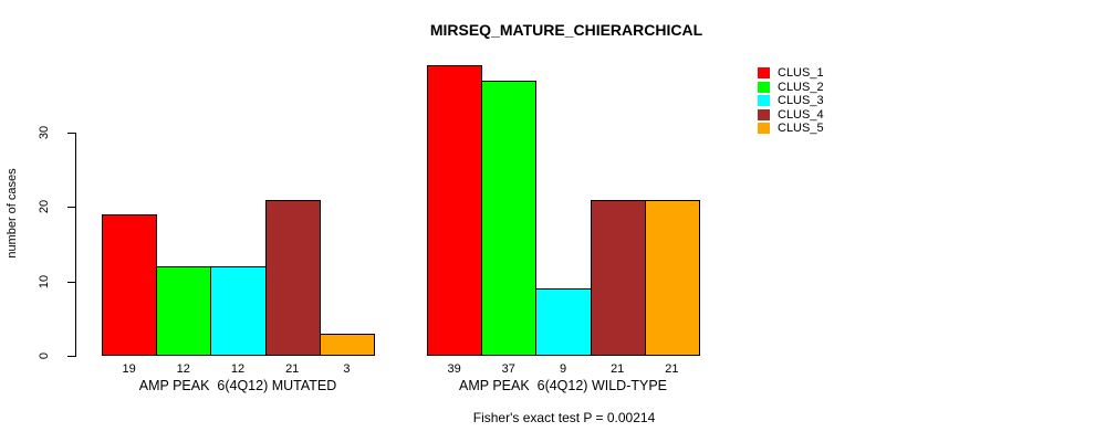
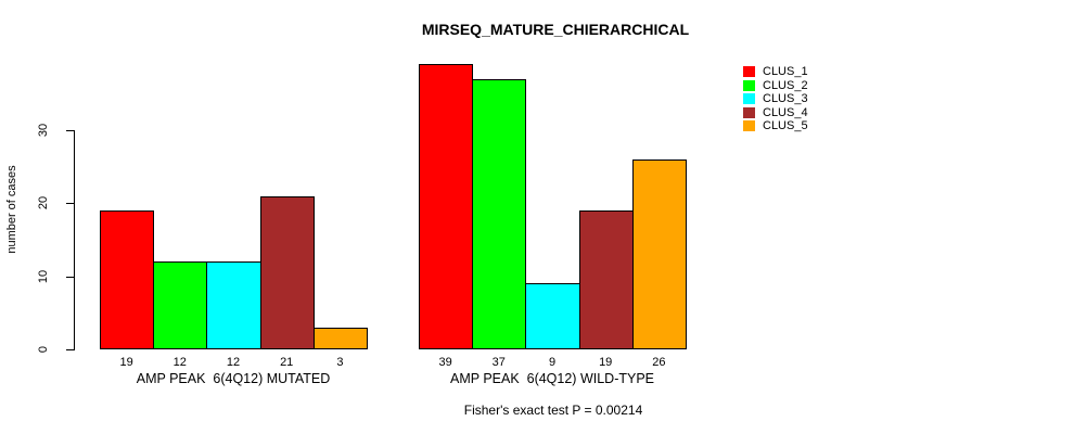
CLUS_4/AMP PEAK 6(4Q12) WILD-TYPE: 21 -> 19
CLUS_5/AMP PEAK 6(4Q12) WILD-TYPE: 21 -> 26
